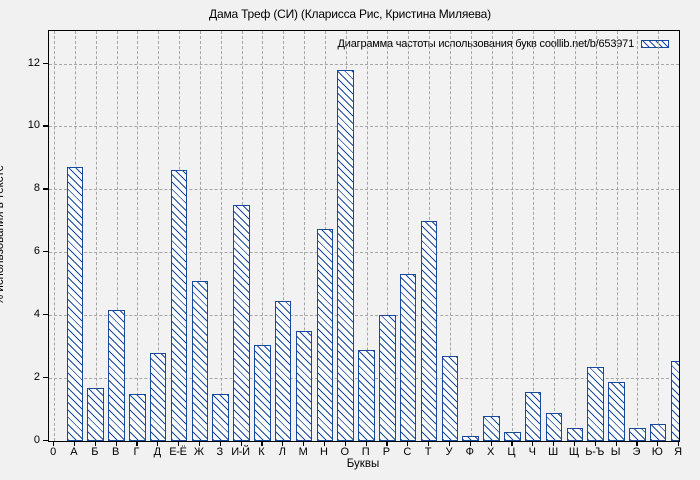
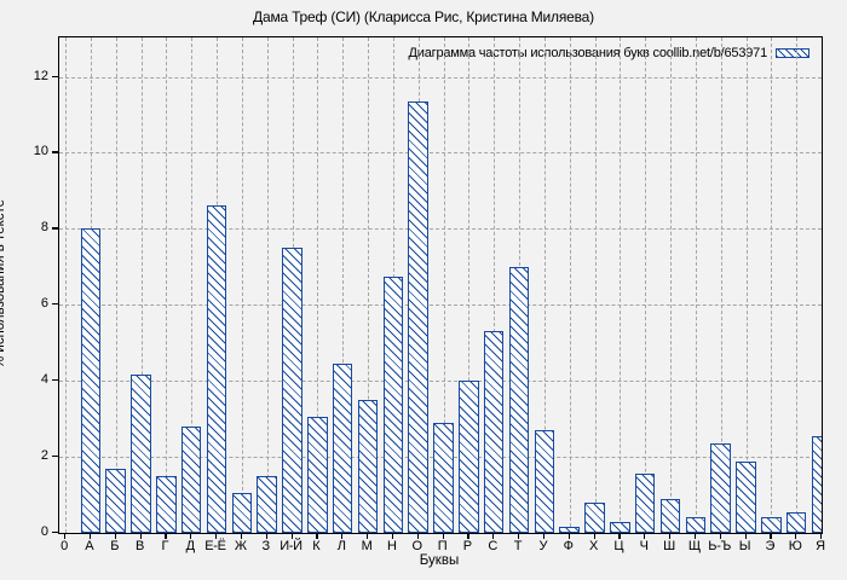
А: 8.7 -> 8.0
Ж: 5.1 -> 1.1
О: 11.8 -> 11.3
